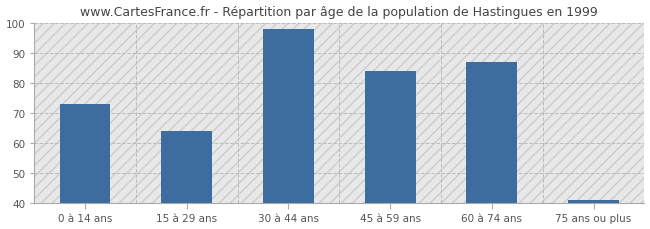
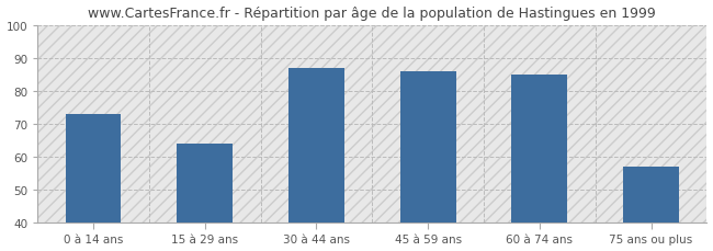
30 à 44 ans: 98 -> 87
45 à 59 ans: 84 -> 86
60 à 74 ans: 87 -> 85
75 ans ou plus: 41 -> 57
